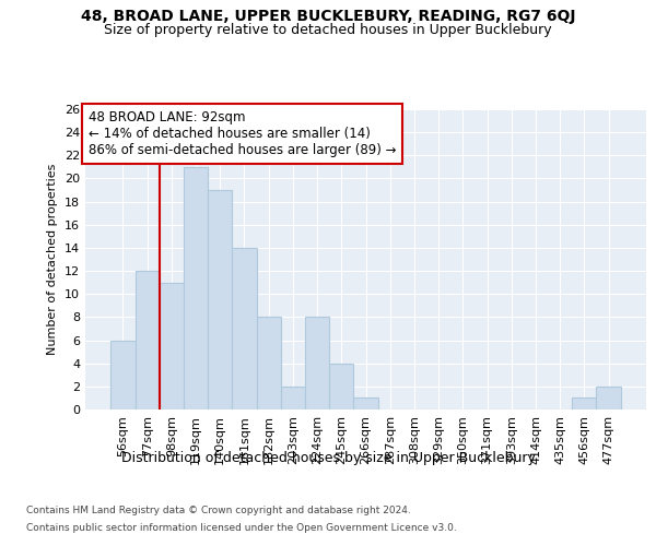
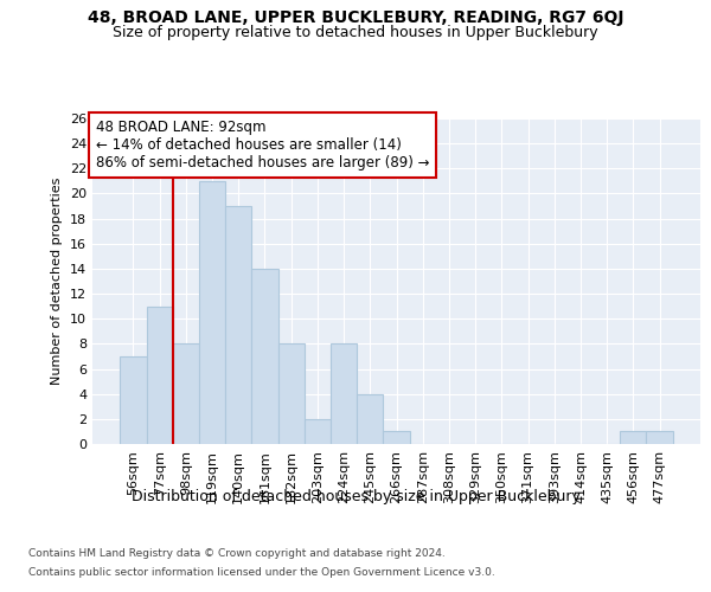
56sqm: 6 -> 7
77sqm: 12 -> 11
98sqm: 11 -> 8
477sqm: 2 -> 1
